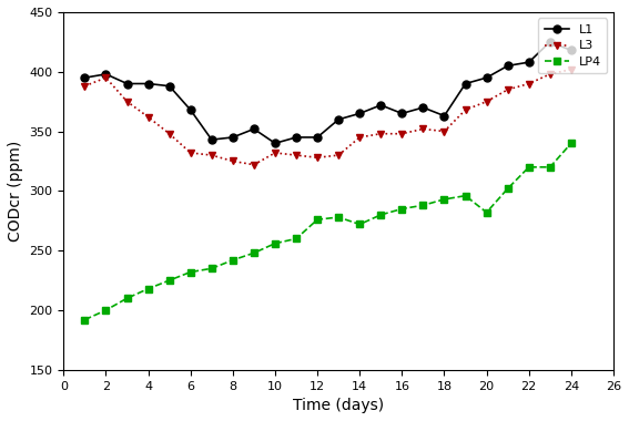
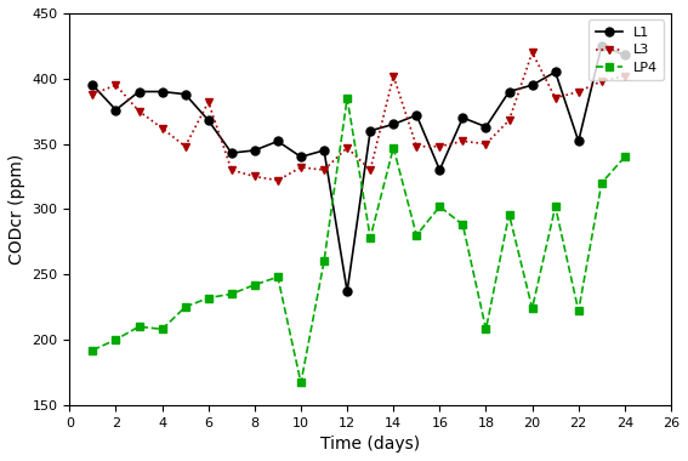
L1/2: 398 -> 376
LP4/4: 218 -> 208
L3/6: 332 -> 382
LP4/10: 256 -> 167
L1/12: 345 -> 237
L3/12: 328 -> 347
LP4/12: 276 -> 385
L3/14: 345 -> 402
LP4/14: 272 -> 347
L1/16: 365 -> 330
LP4/16: 285 -> 302
LP4/18: 293 -> 208
L3/20: 375 -> 420
LP4/20: 282 -> 224
L1/22: 408 -> 352
LP4/22: 320 -> 222
